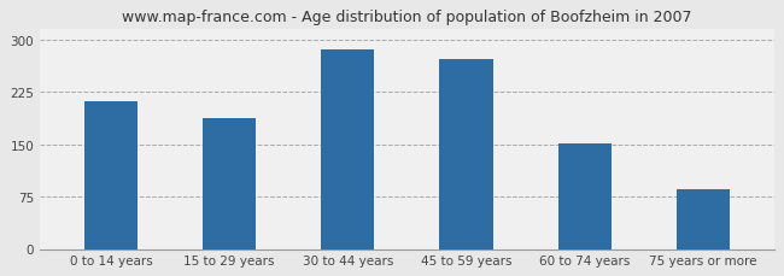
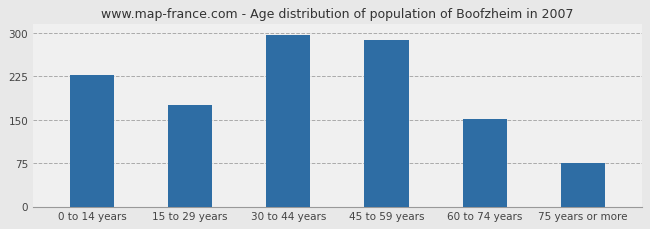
0 to 14 years: 212 -> 228
15 to 29 years: 188 -> 175
30 to 44 years: 286 -> 297
45 to 59 years: 272 -> 287
75 years or more: 86 -> 75
